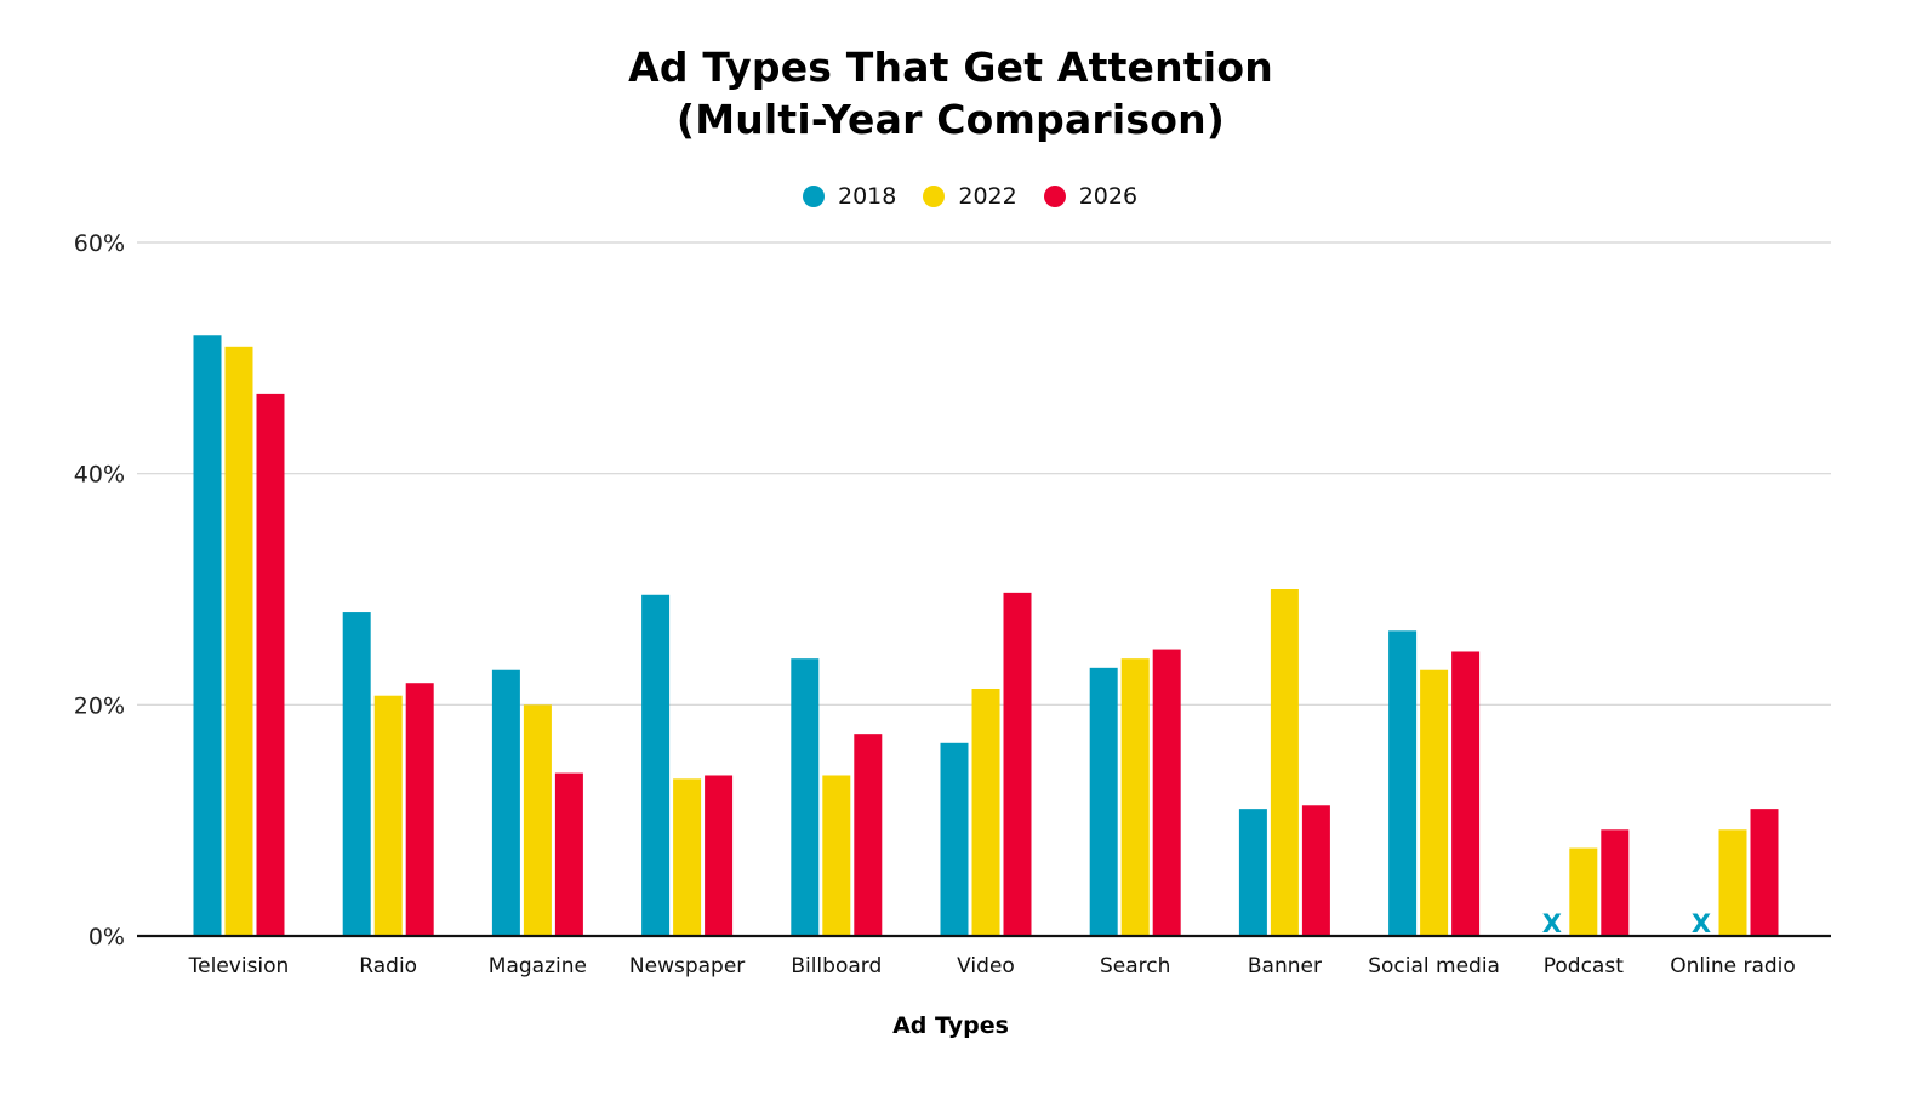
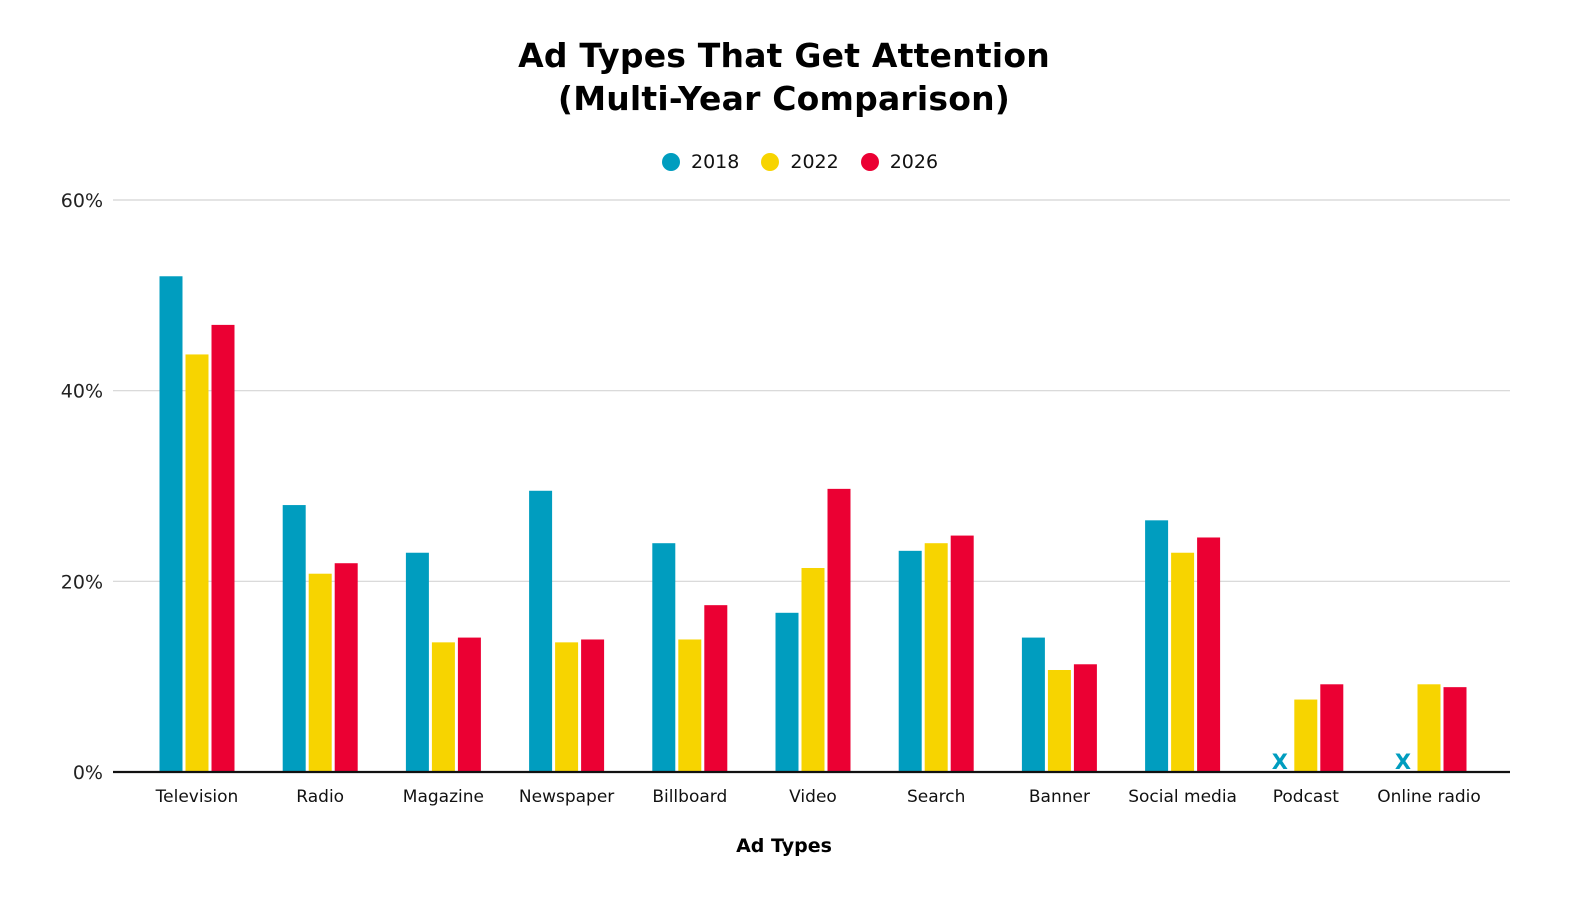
2022/Television: 51% -> 44%
2022/Magazine: 20% -> 14%
2018/Banner: 11% -> 14%
2022/Banner: 30% -> 11%
2026/Online radio: 11% -> 9%
